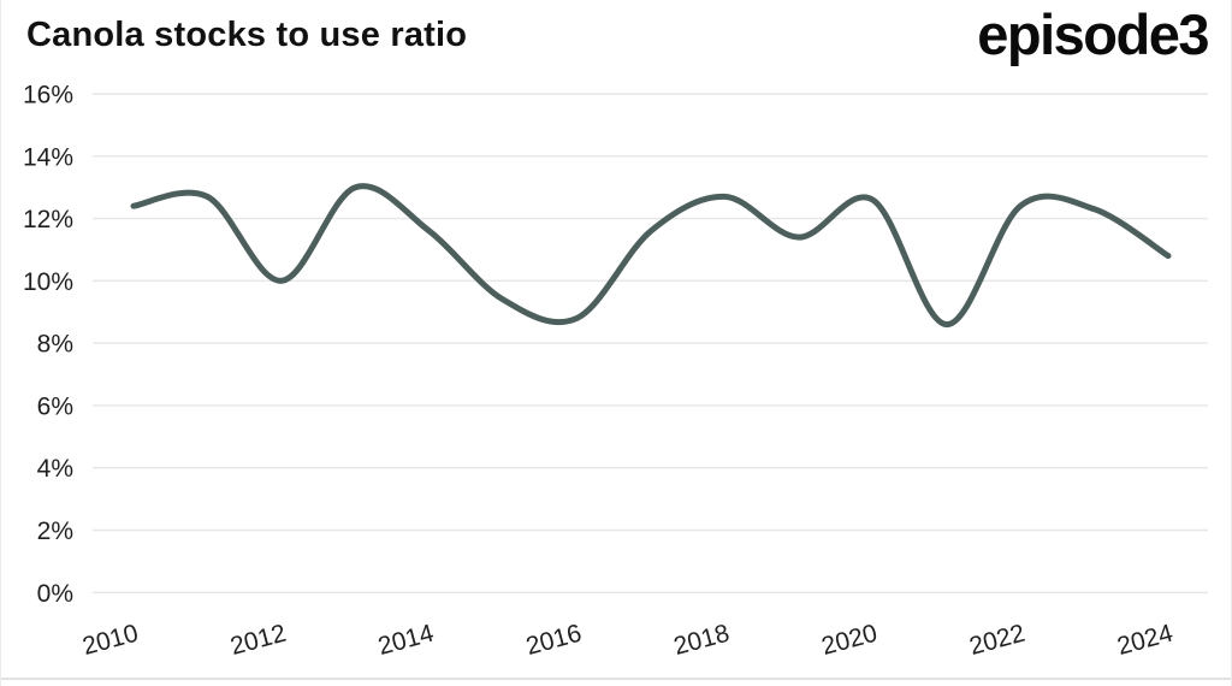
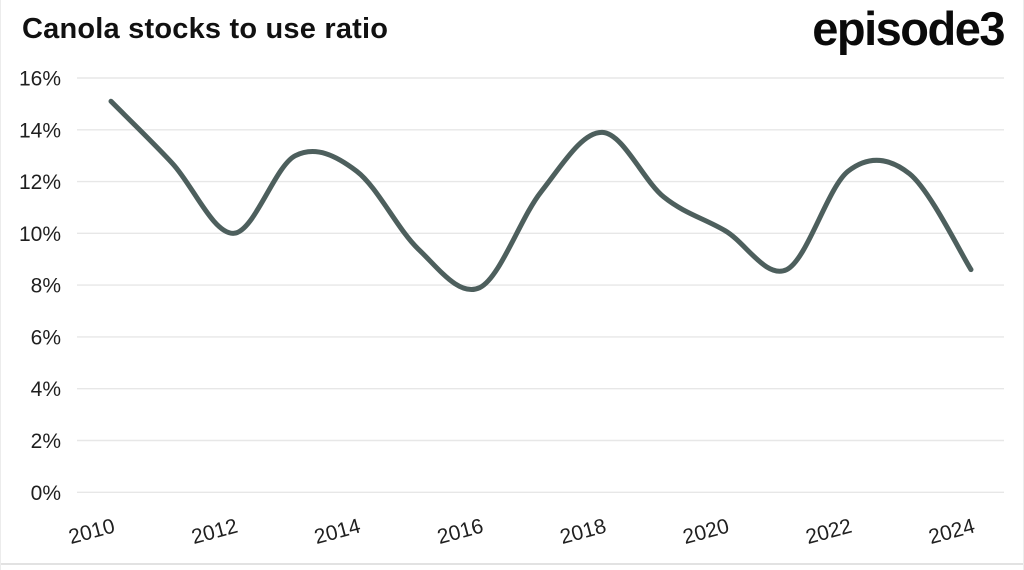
2010: 12.4% -> 15.1%
2014: 11.6% -> 12.4%
2016: 8.8% -> 7.9%
2018: 12.7% -> 13.9%
2020: 12.6% -> 10.1%
2024: 10.8% -> 8.6%
